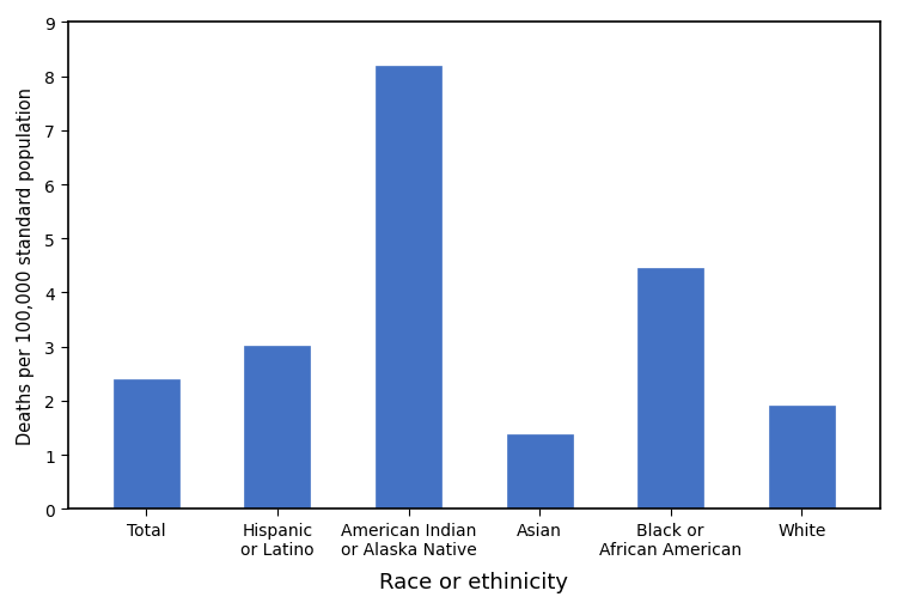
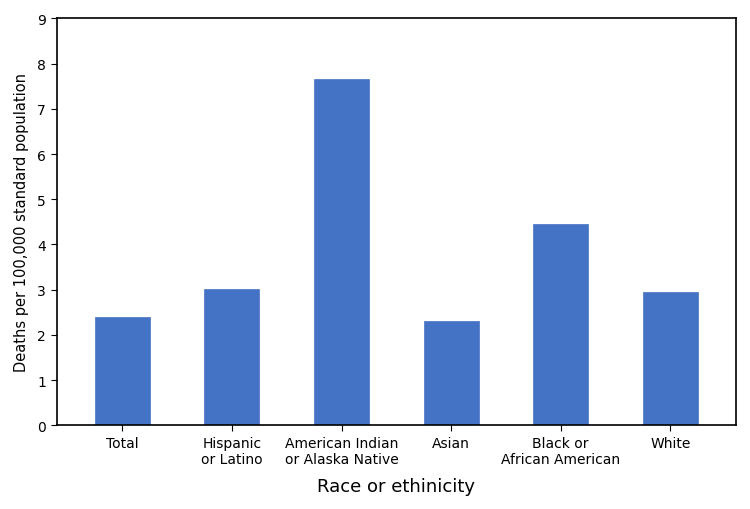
American Indian or Alaska Native: 8.20 -> 7.65
Asian: 1.38 -> 2.30
White: 1.90 -> 2.95
